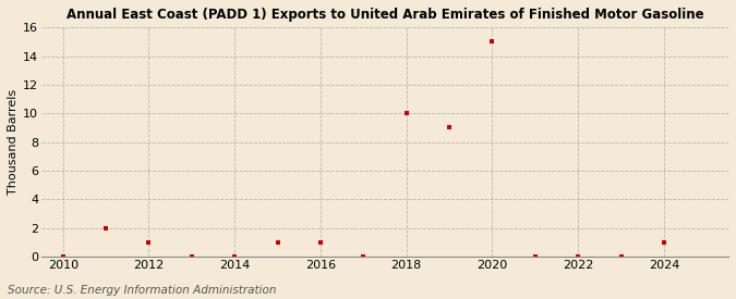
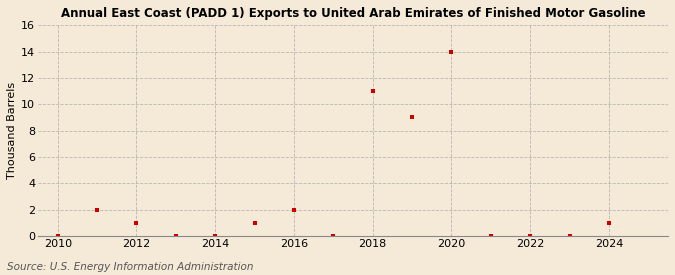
2016: 1 -> 2
2018: 10 -> 11
2020: 15 -> 14
